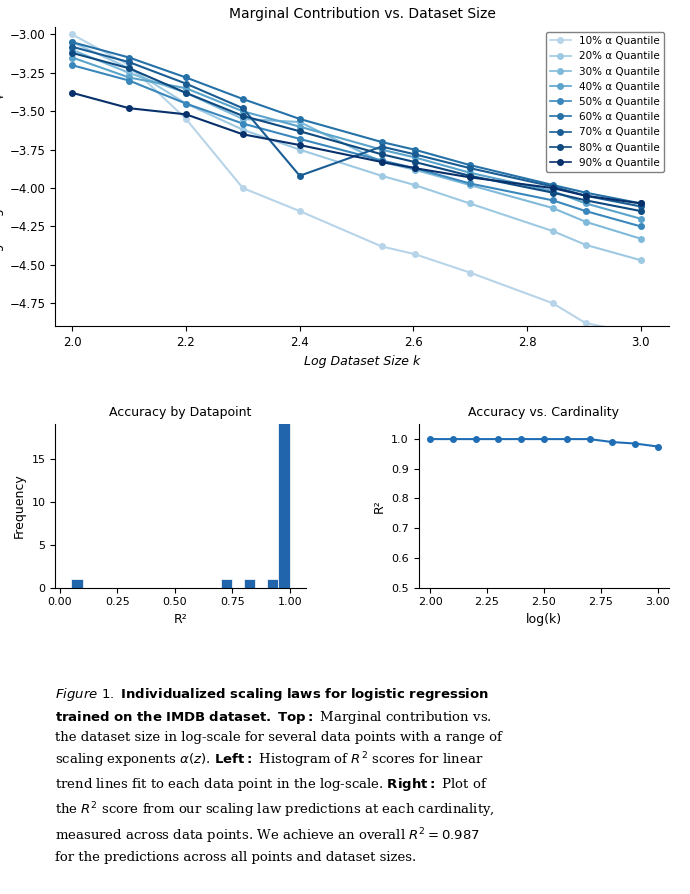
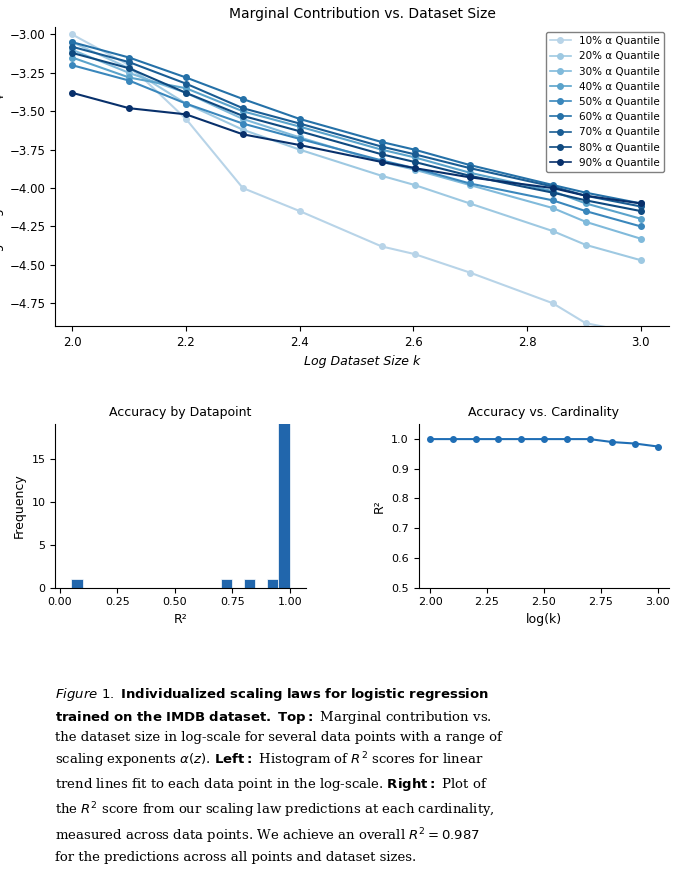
Marginal Contribution vs. Dataset Size/30% α Quantile/2.4: -3.57 -> -3.67
Marginal Contribution vs. Dataset Size/70% α Quantile/2.4: -3.92 -> -3.58
